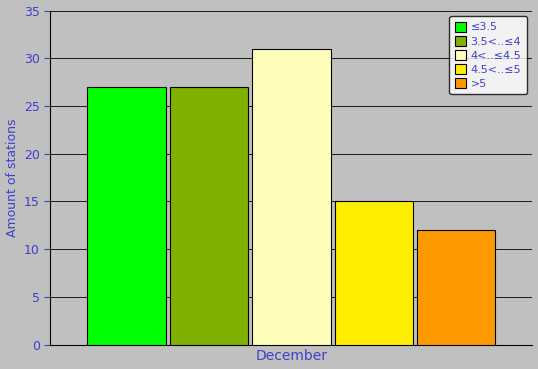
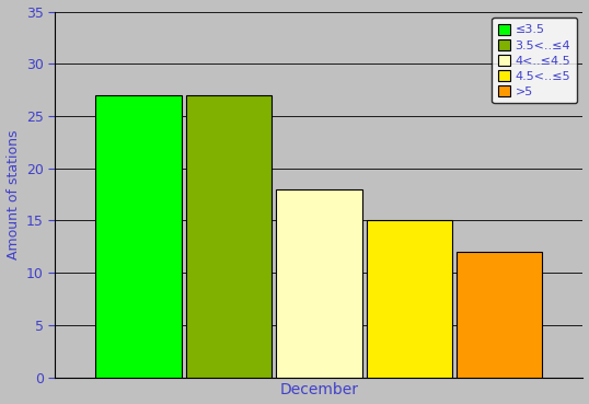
December: 31 -> 18
